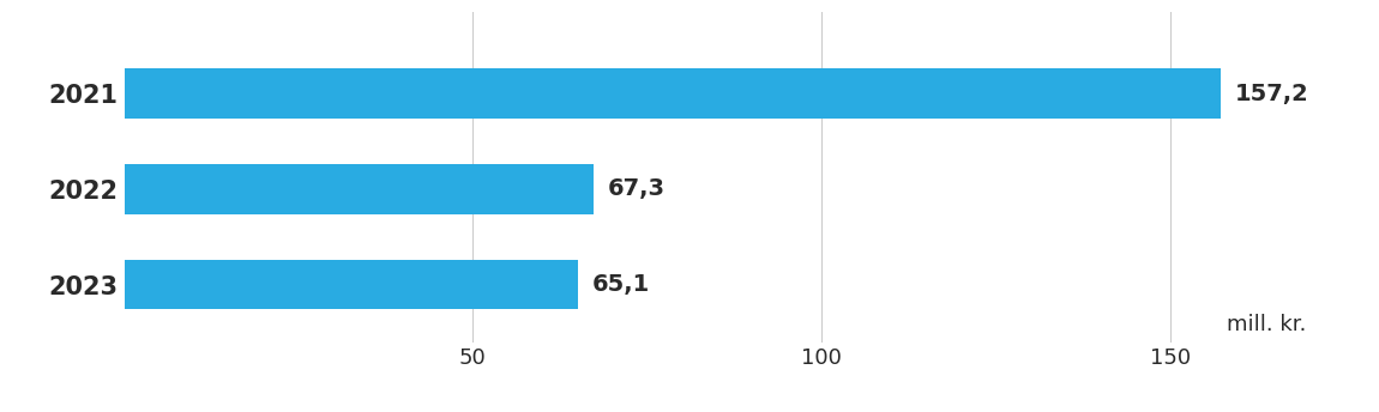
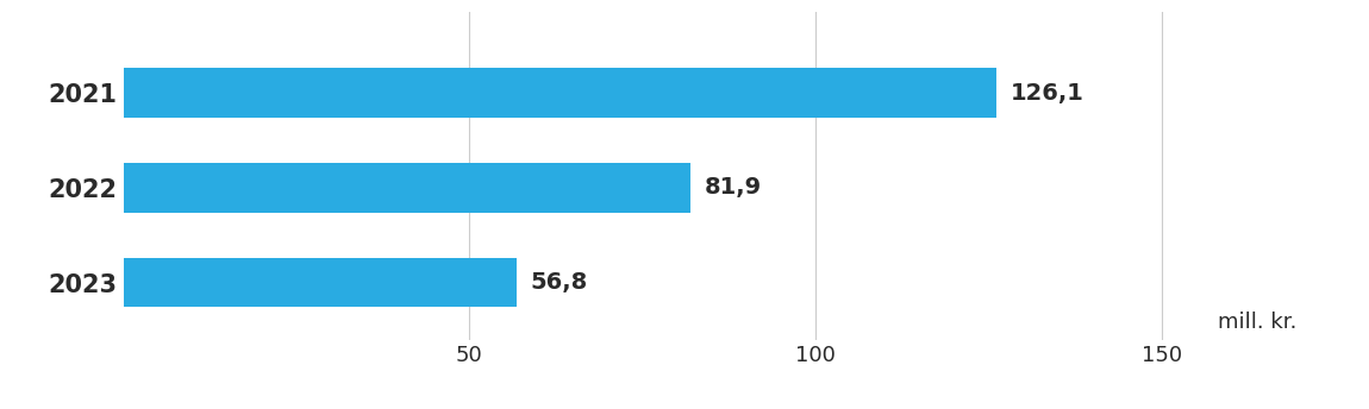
2021: 157,2 -> 126,1
2022: 67,3 -> 81,9
2023: 65,1 -> 56,8
